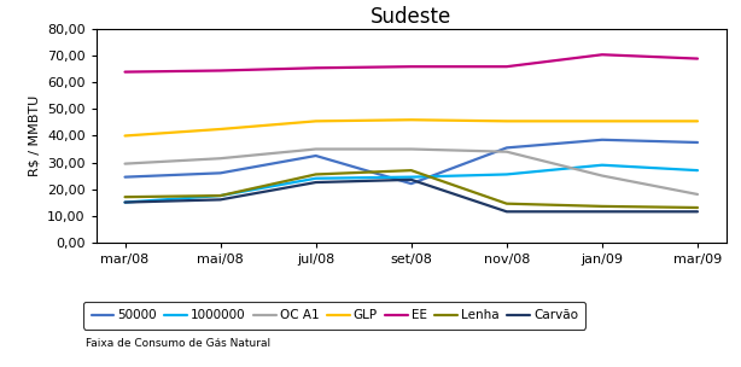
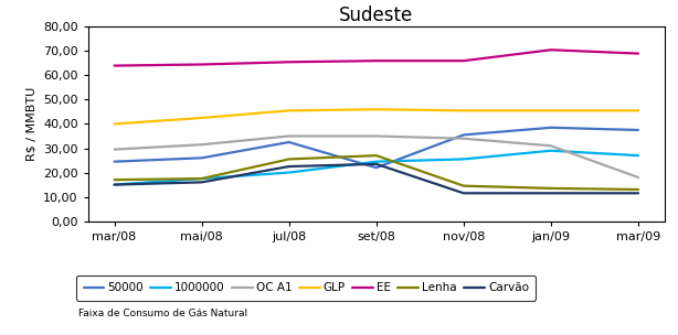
1000000/jul/08: 24,0 -> 20,0
OC A1/jan/09: 25,0 -> 31,0
